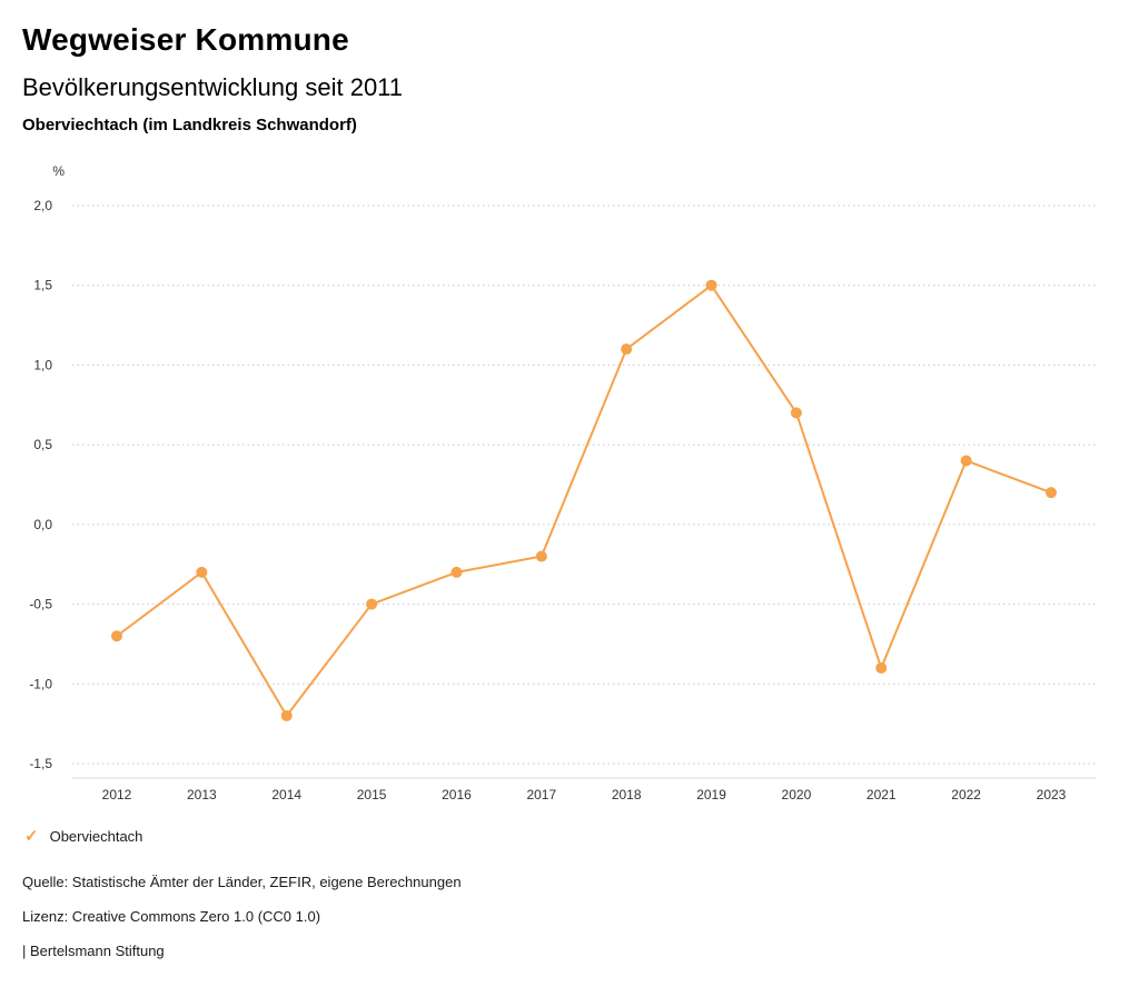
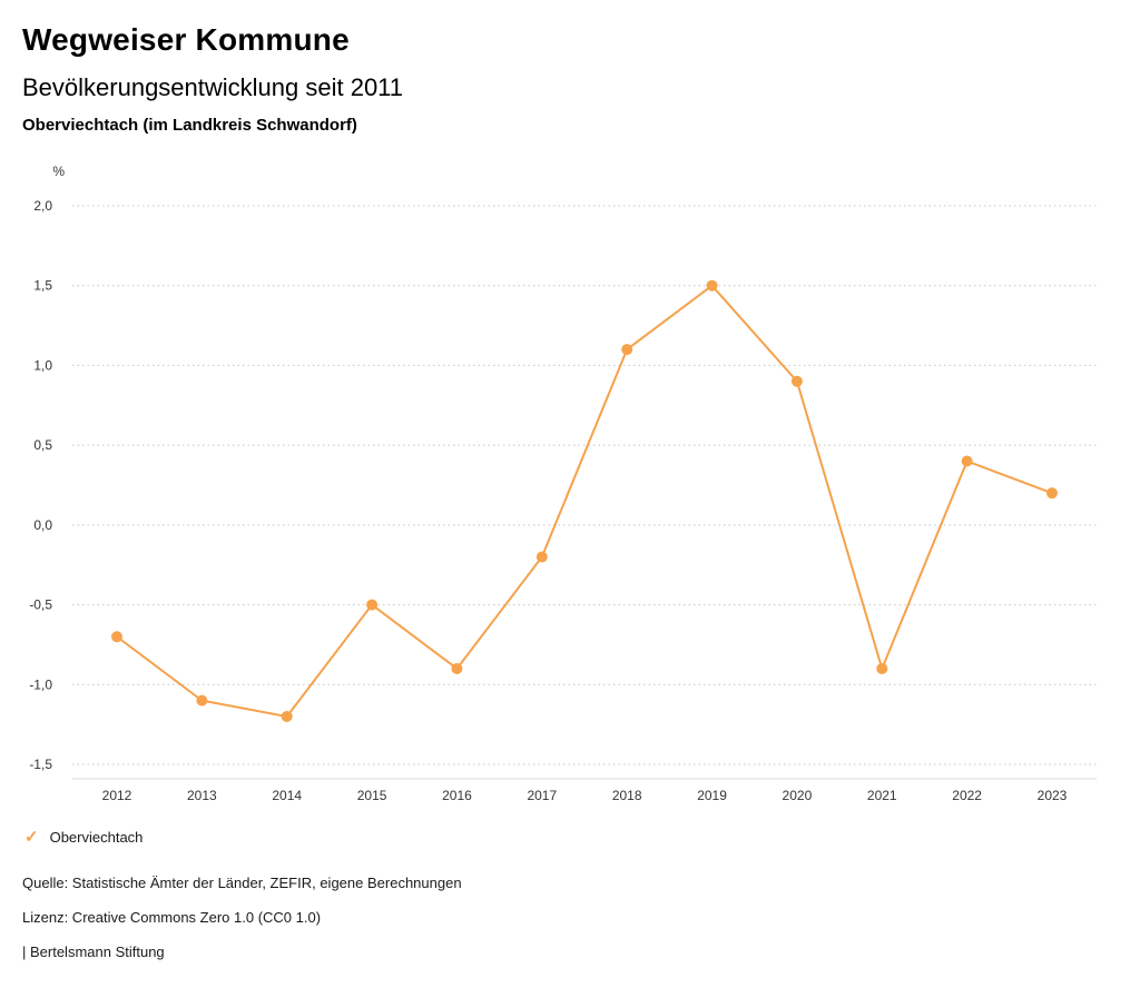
2013: -0,3 -> -1,1
2016: -0,3 -> -0,9
2020: 0,7 -> 0,9
